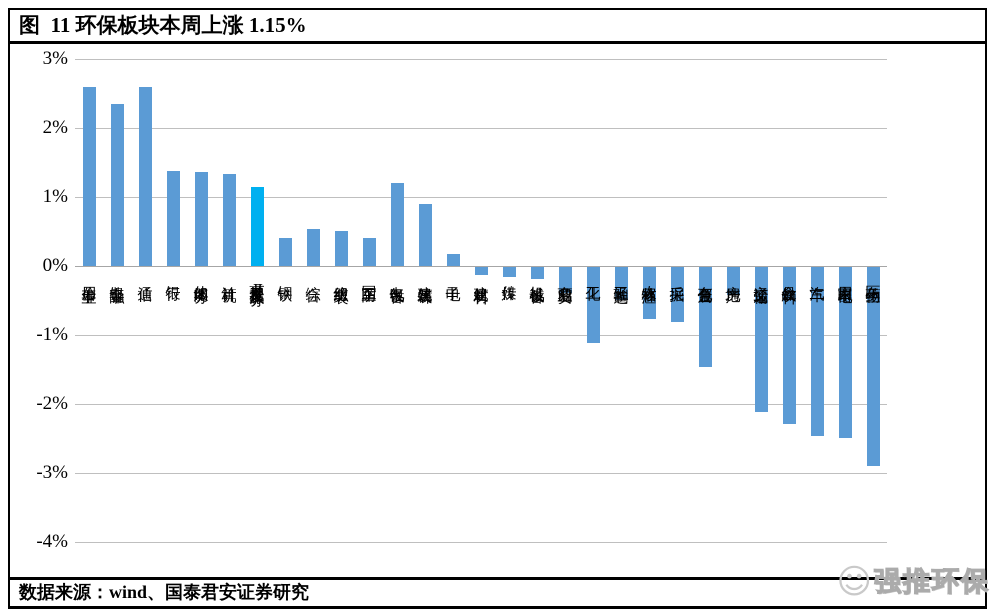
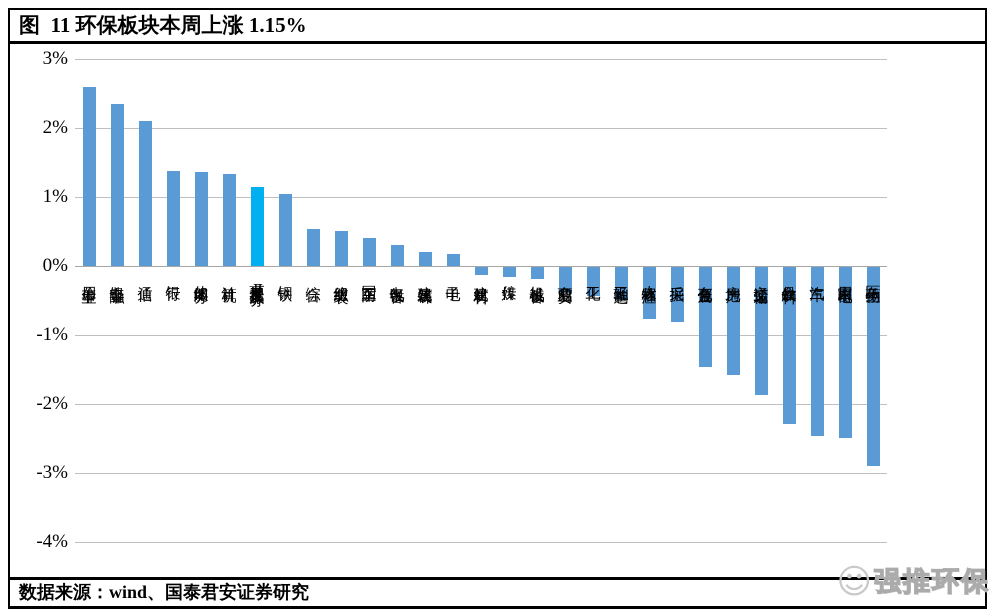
通信: 2.6% -> 2.1%
钢铁: 0.4% -> 1.1%
电气设备: 1.2% -> 0.3%
建筑装饰: 0.9% -> 0.2%
化工: -1.1% -> -0.4%
房地产: -0.4% -> -1.6%
交通运输: -2.1% -> -1.9%
